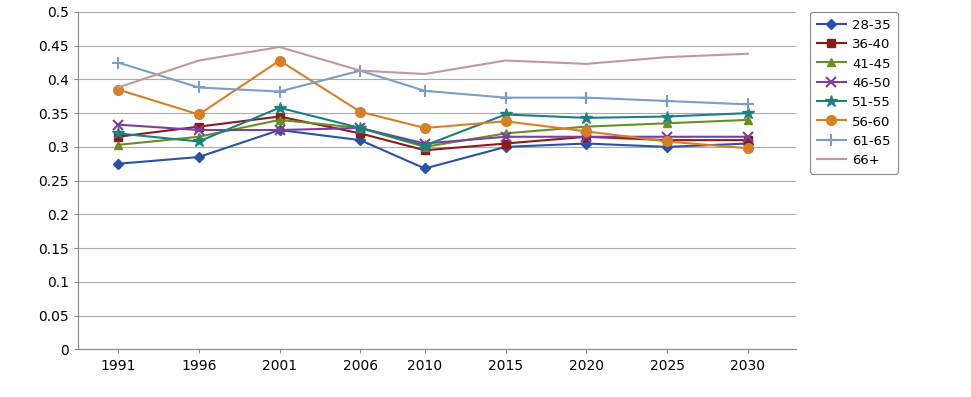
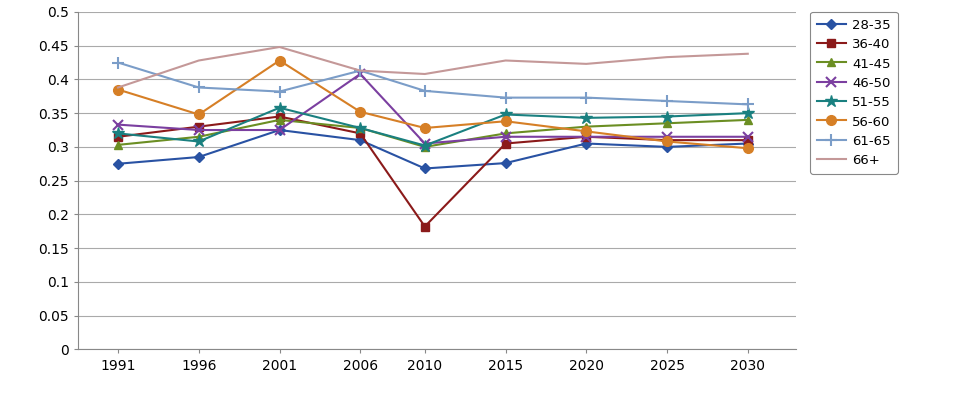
46-50/2006: 0.328 -> 0.408
36-40/2010: 0.295 -> 0.182
28-35/2015: 0.300 -> 0.276
